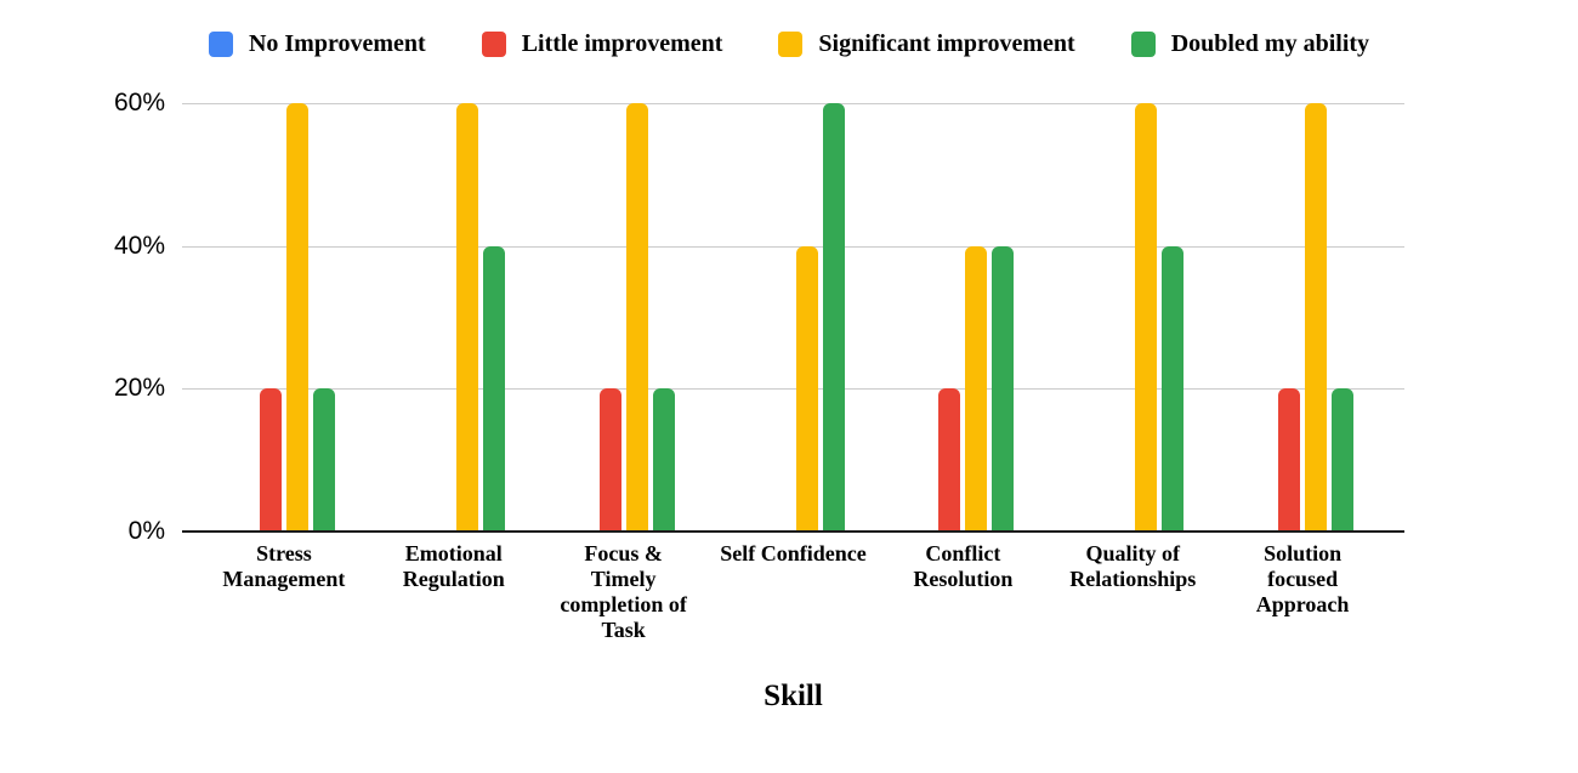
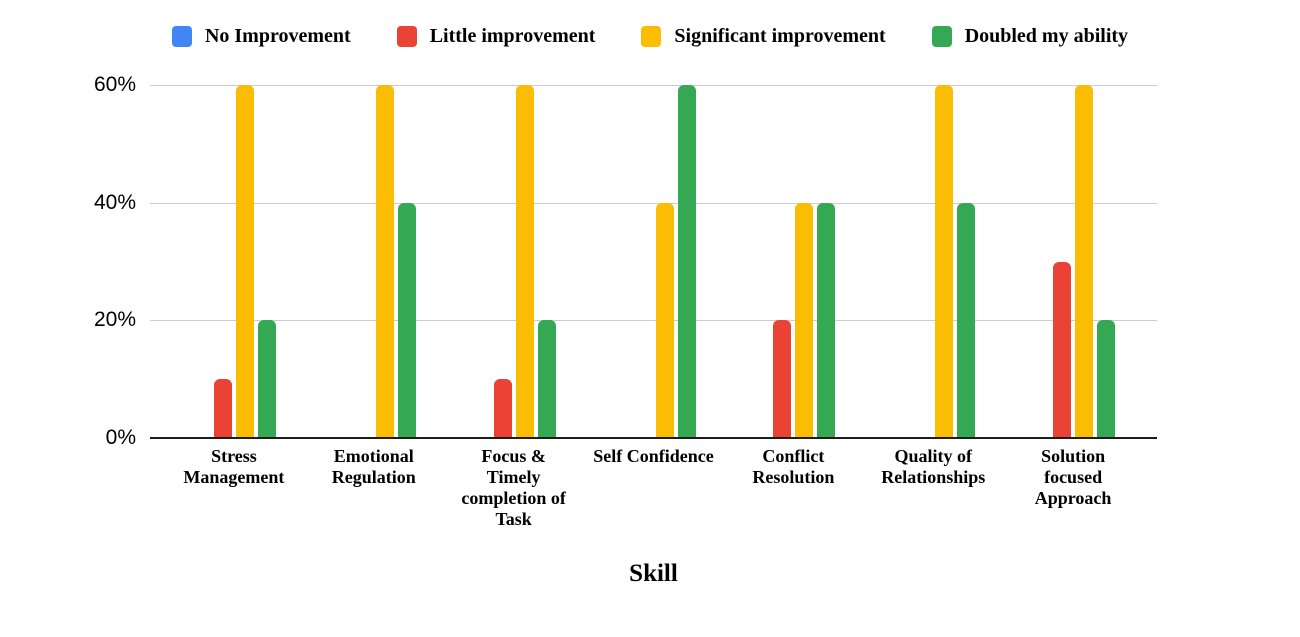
Little improvement/Stress Management: 20% -> 10%
Little improvement/Focus & Timely completion of Task: 20% -> 10%
Little improvement/Solution focused Approach: 20% -> 30%
